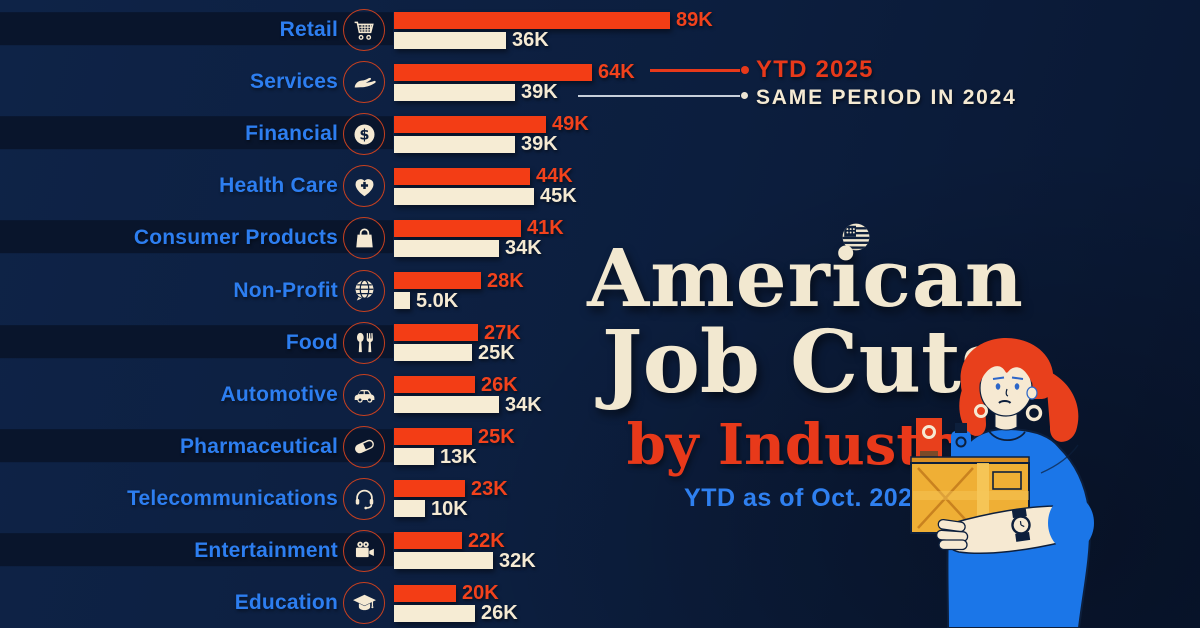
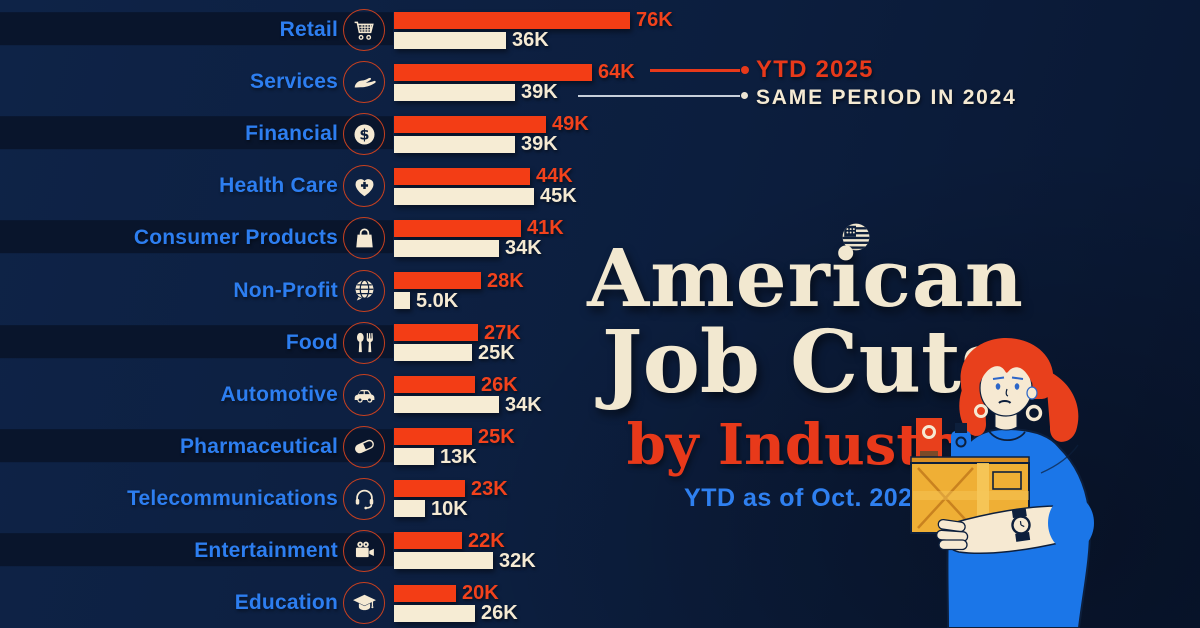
YTD 2025/Retail: 89K -> 76K
